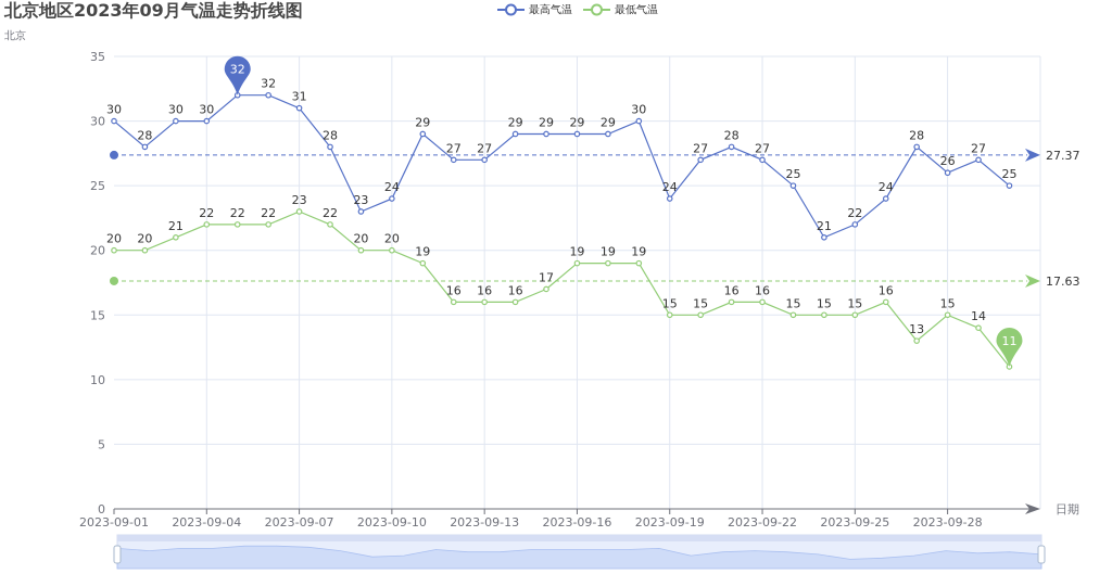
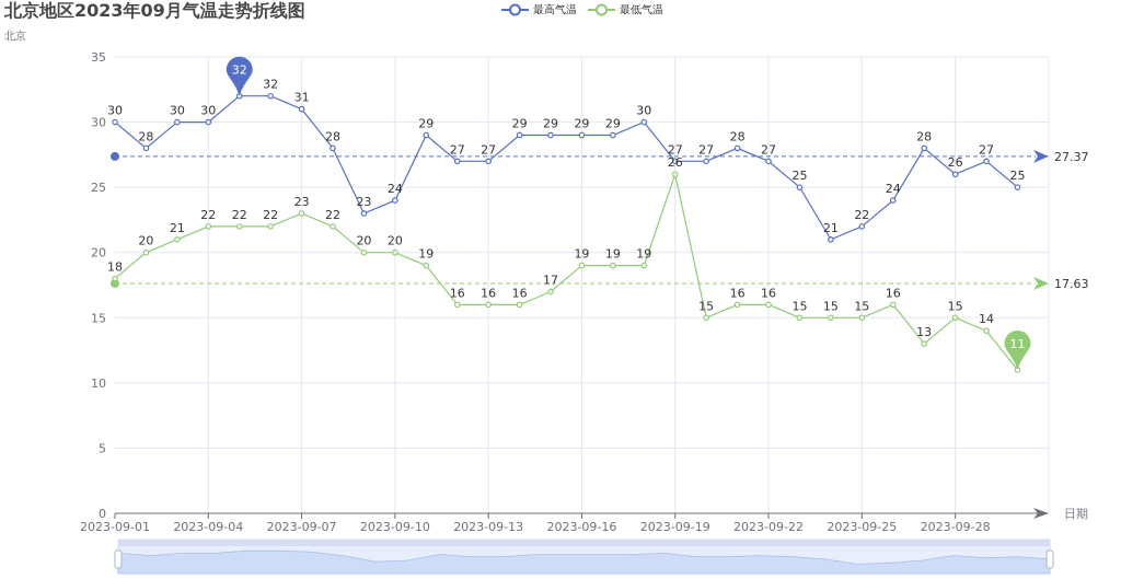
最低气温/2023-09-01: 20 -> 18
最高气温/2023-09-19: 24 -> 27
最低气温/2023-09-19: 15 -> 26
